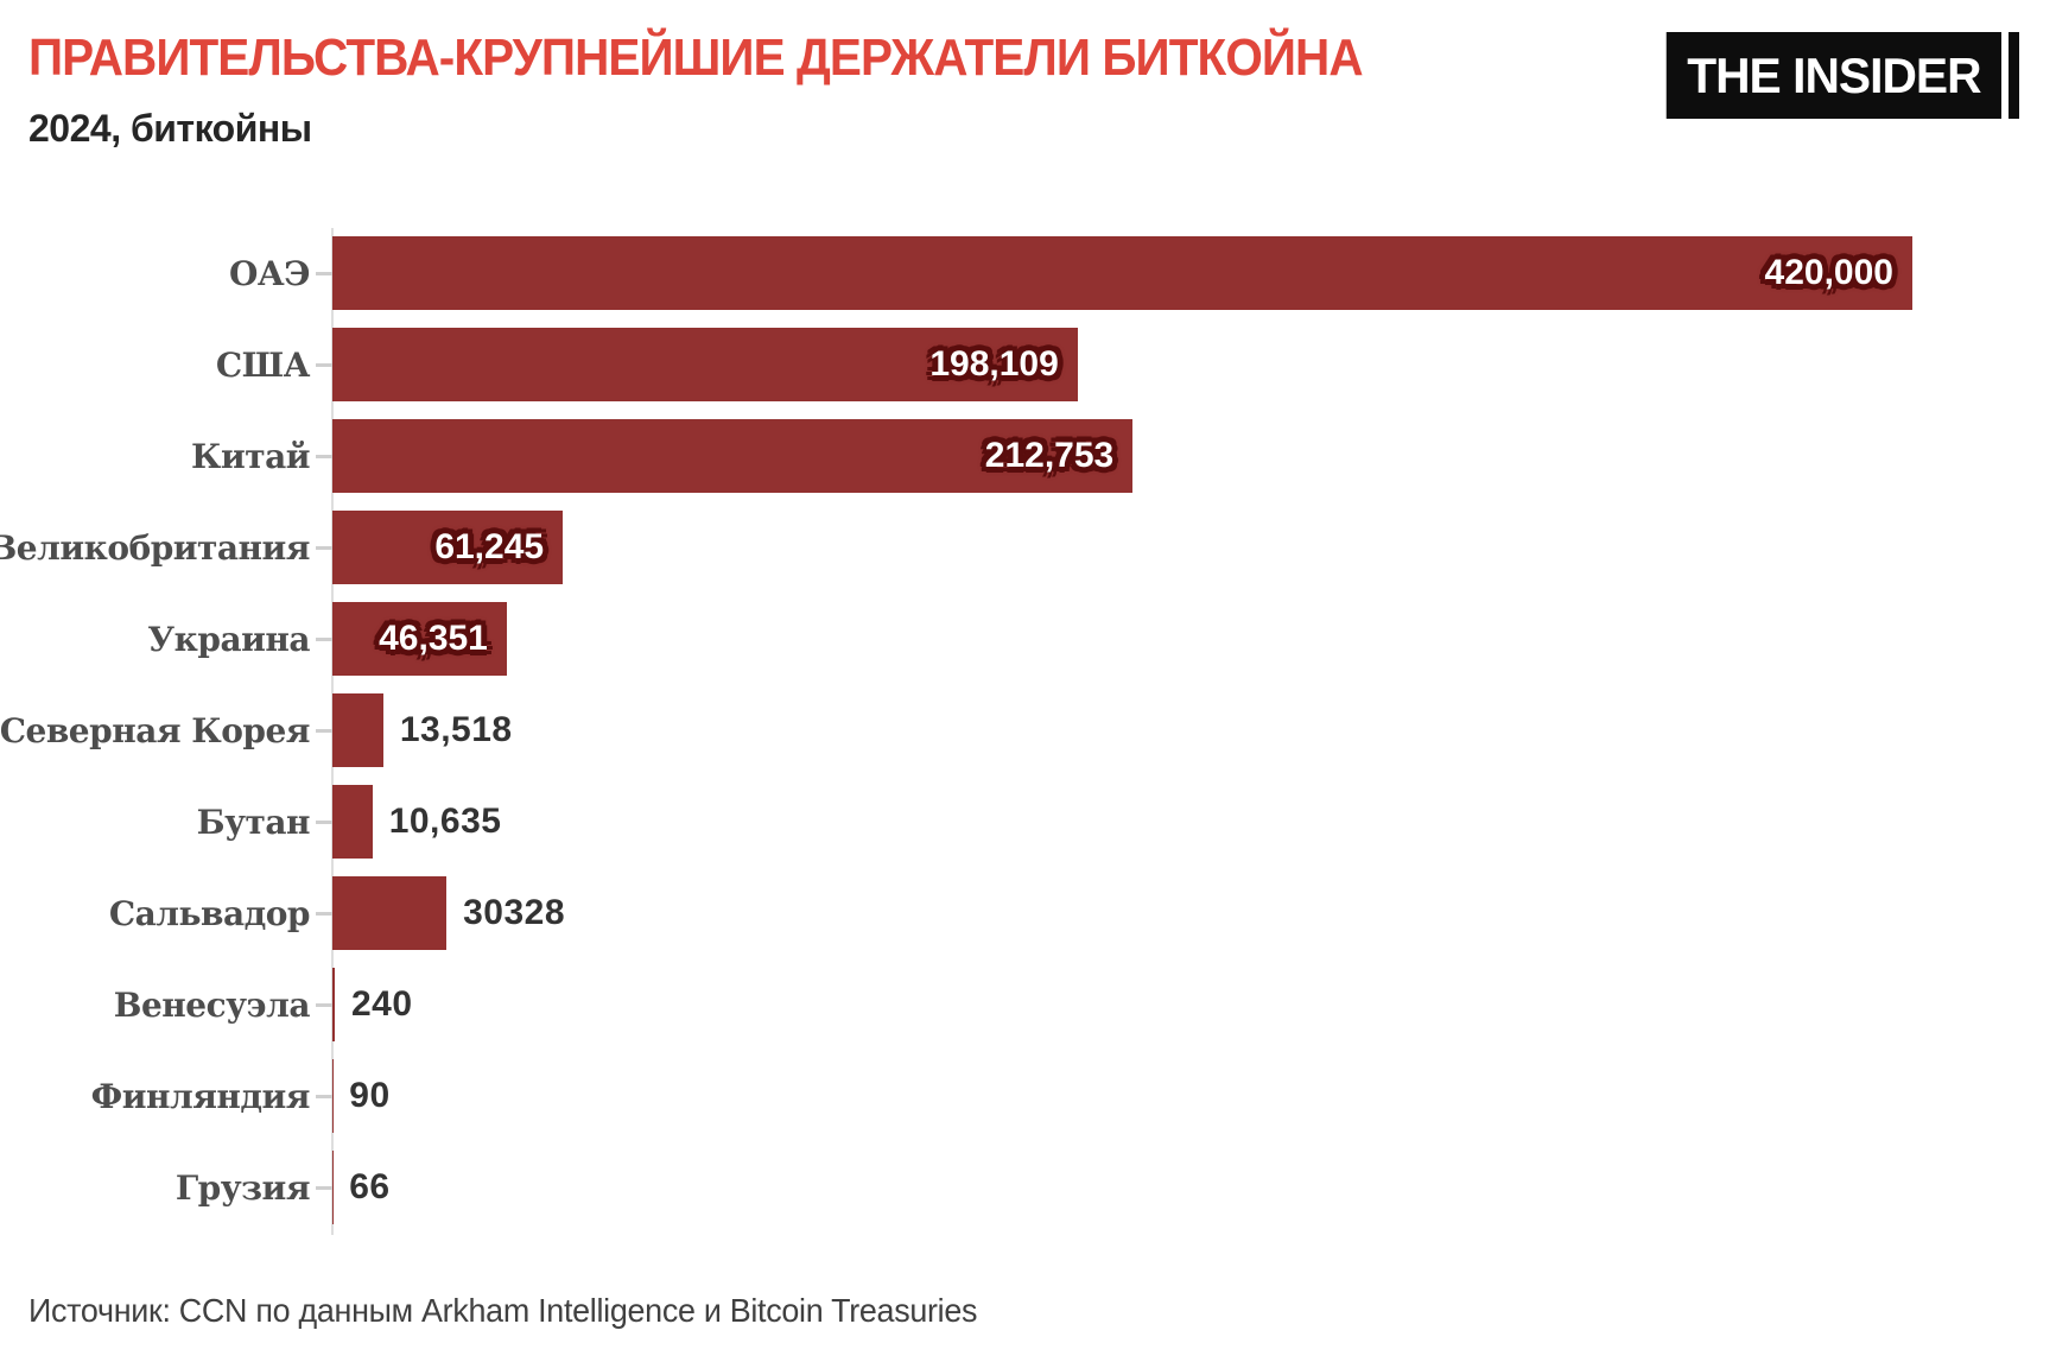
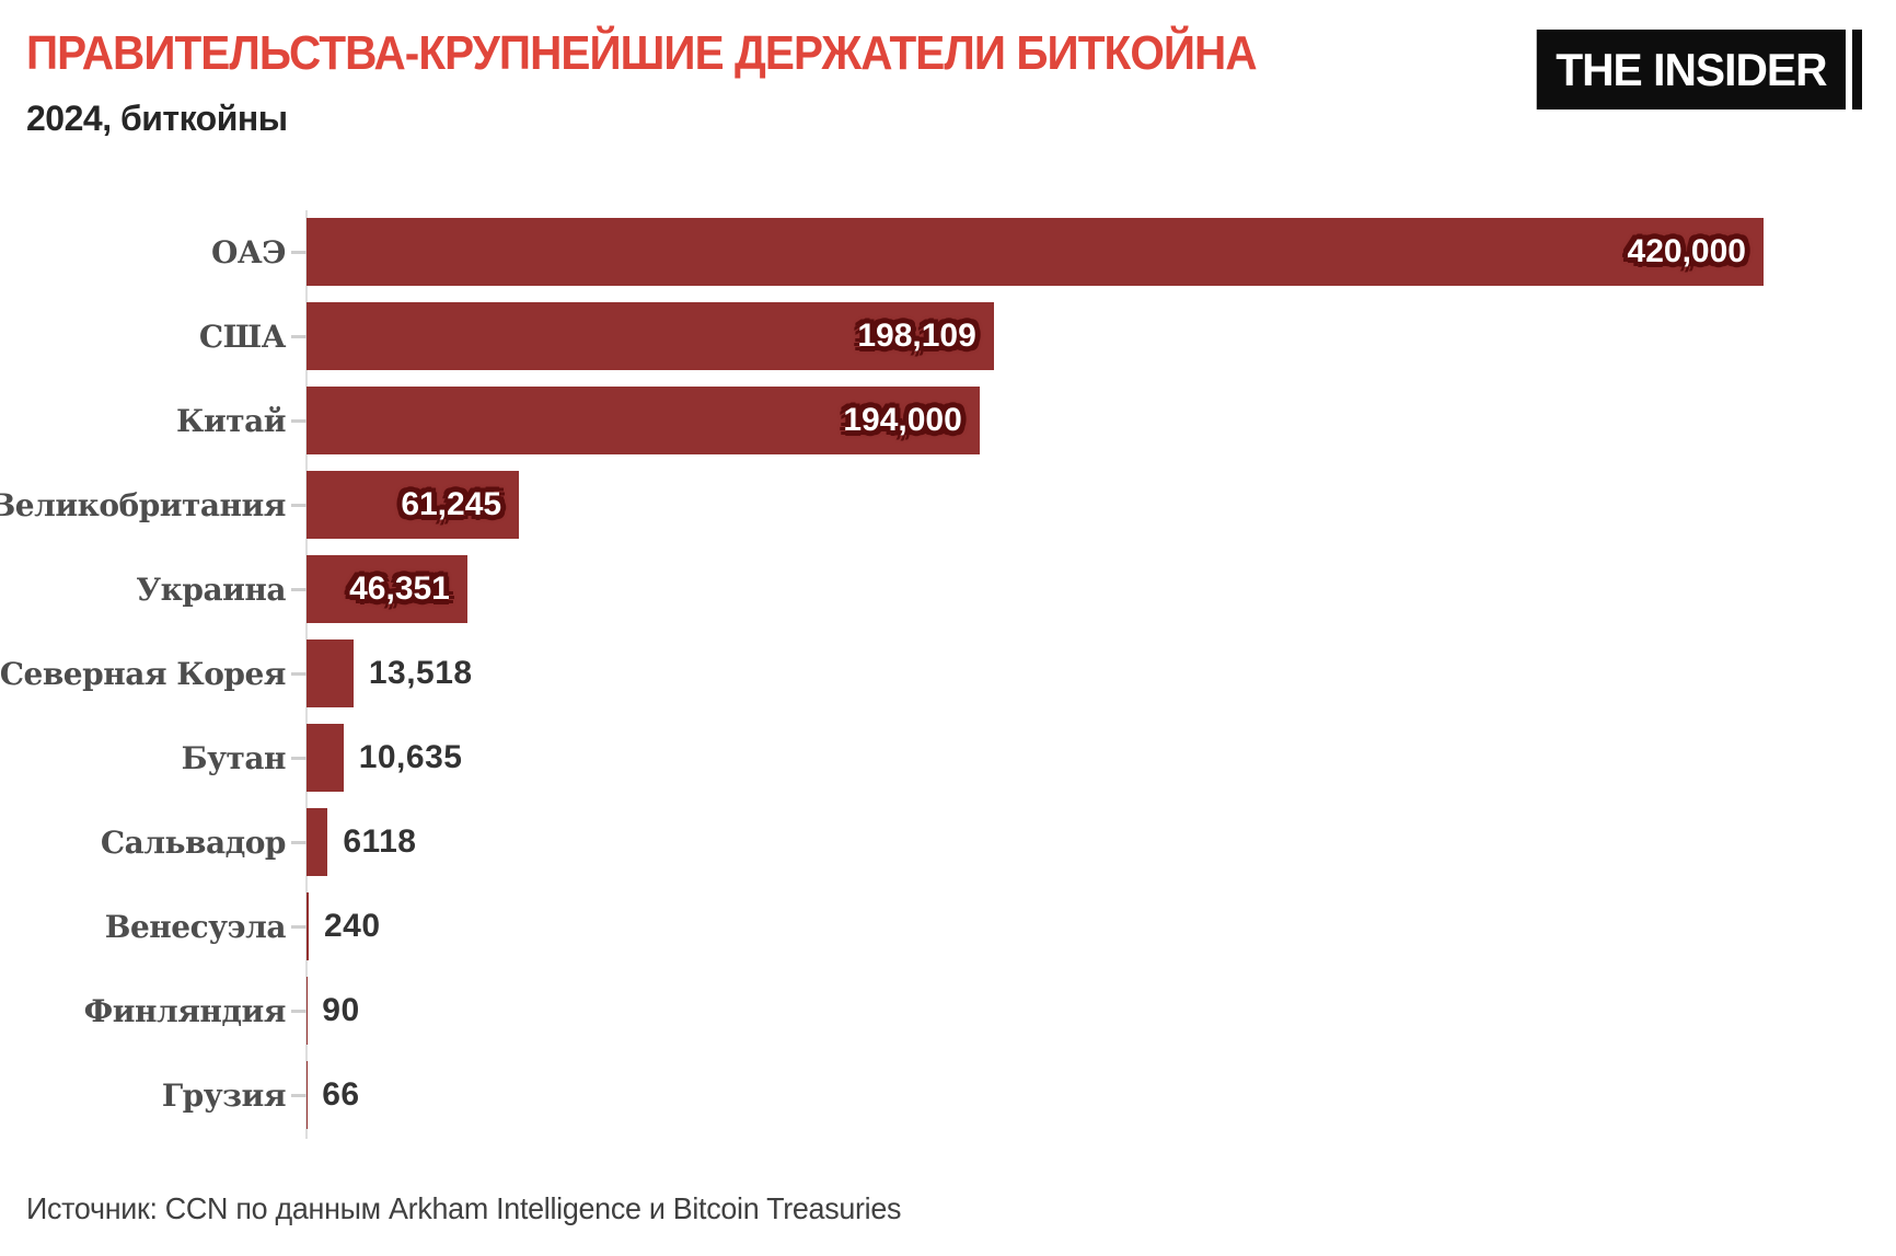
Китай: 212,753 -> 194,000
Сальвадор: 30328 -> 6118
